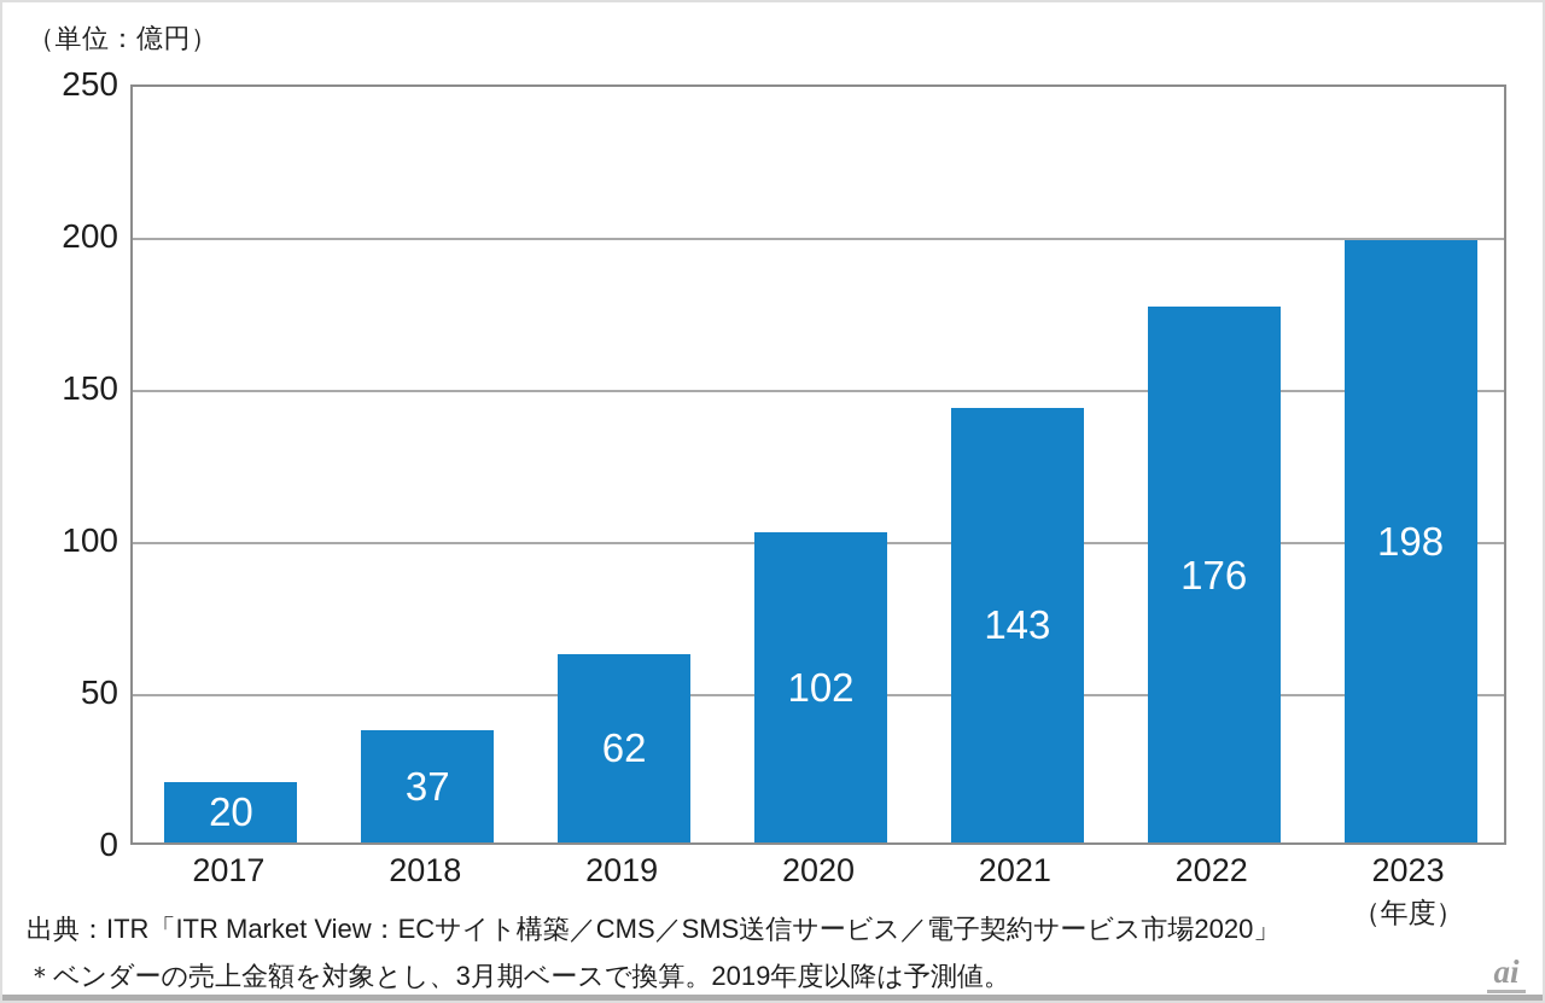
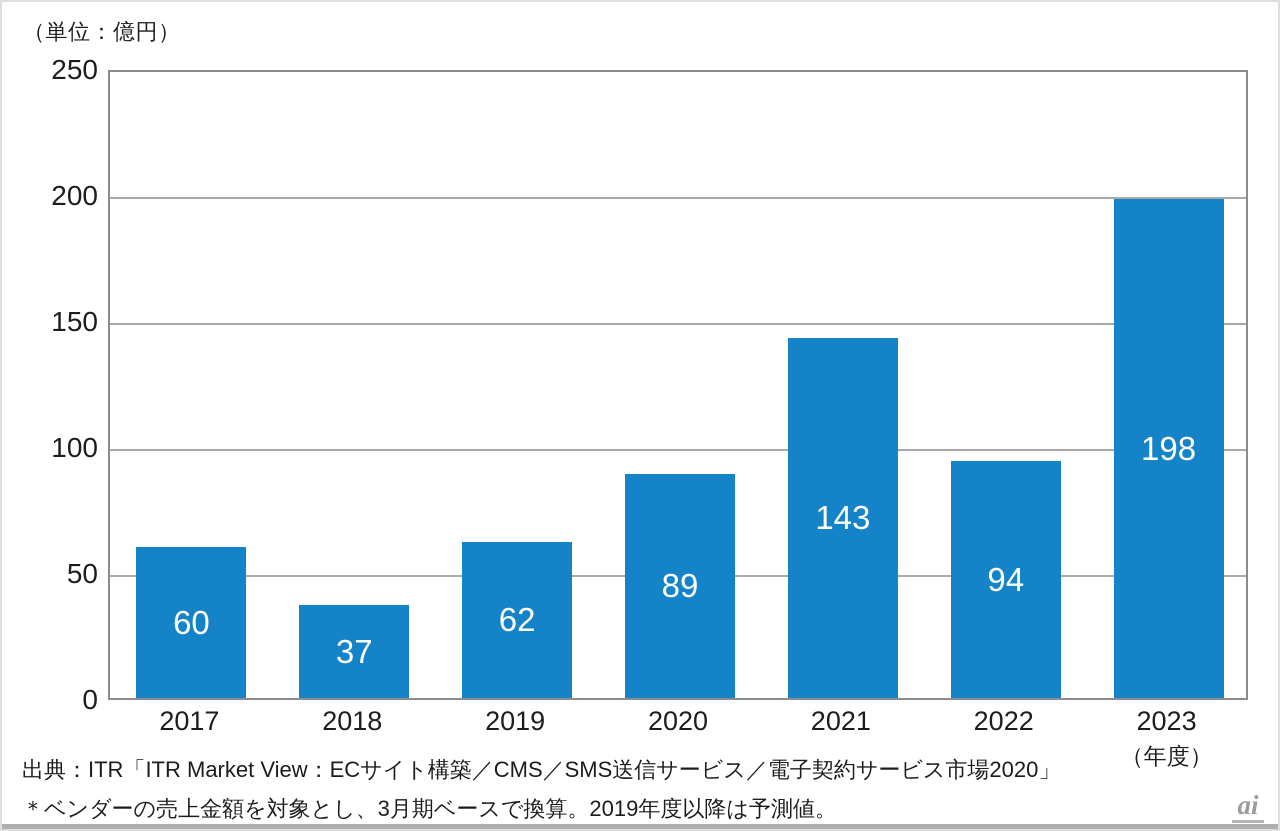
2017: 20 -> 60
2020: 102 -> 89
2022: 176 -> 94
